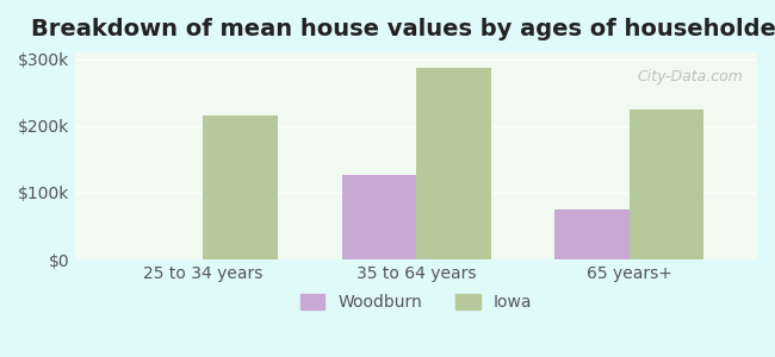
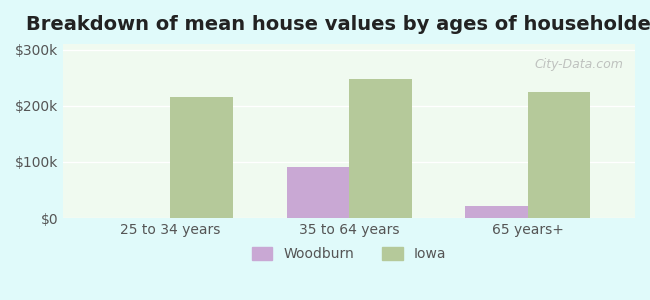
Woodburn/35 to 64 years: $126k -> $90k
Iowa/35 to 64 years: $286k -> $248k
Woodburn/65 years+: $74k -> $22k
